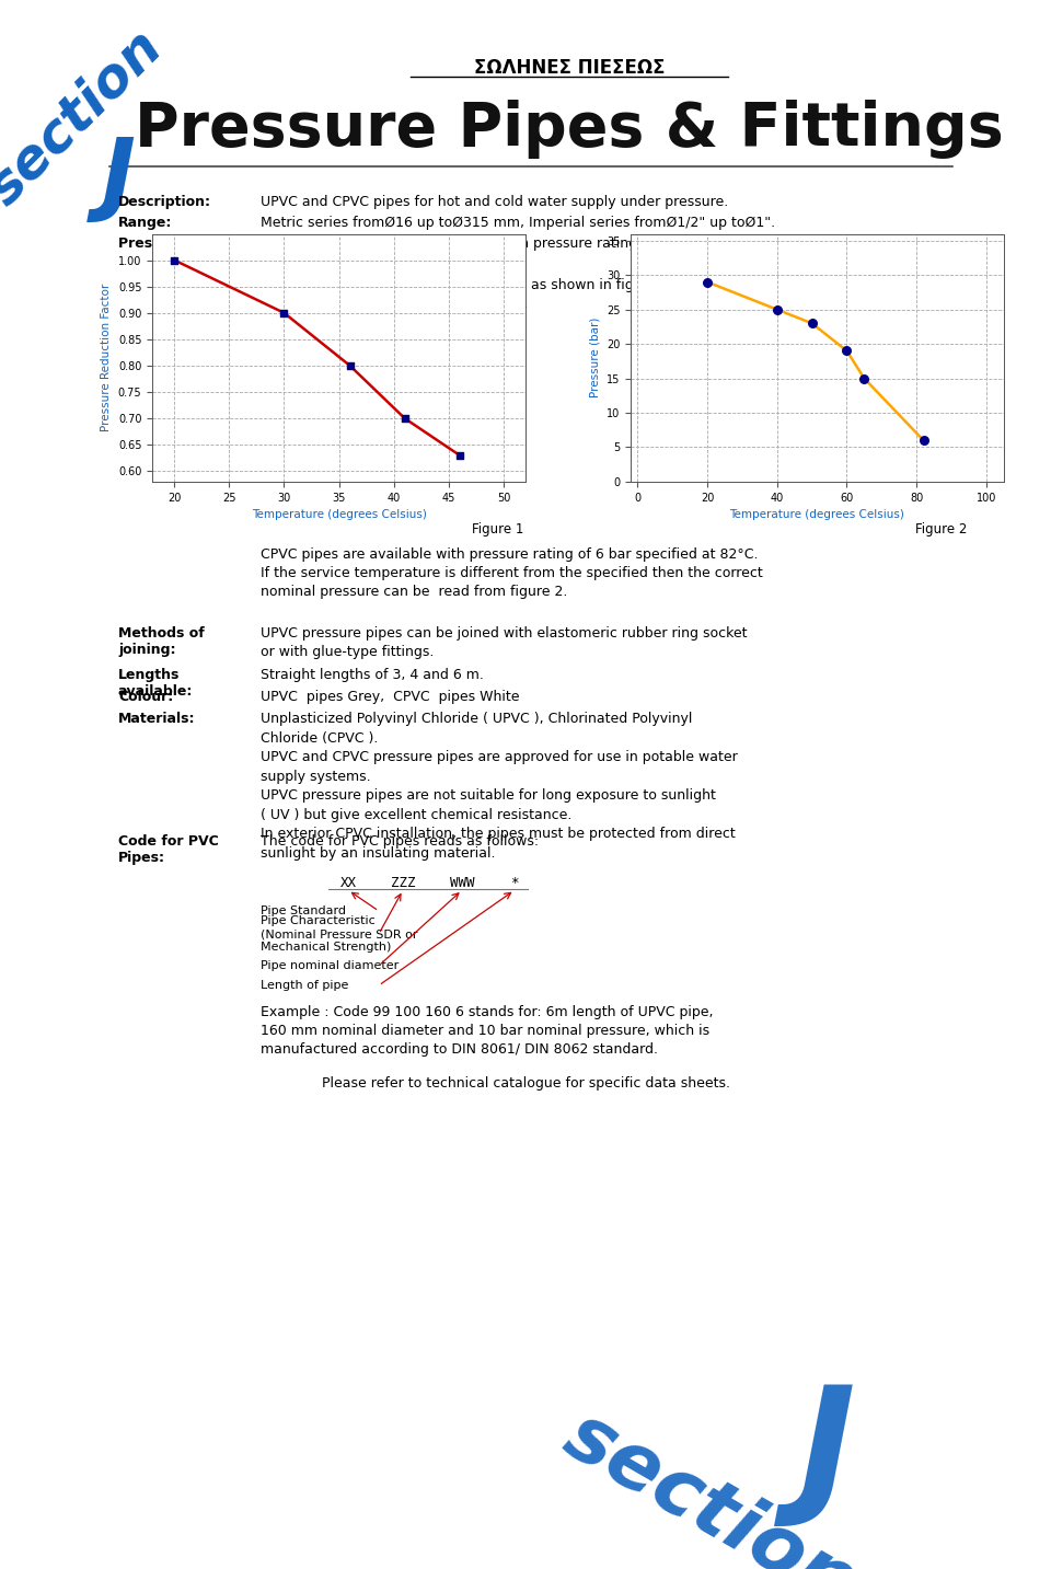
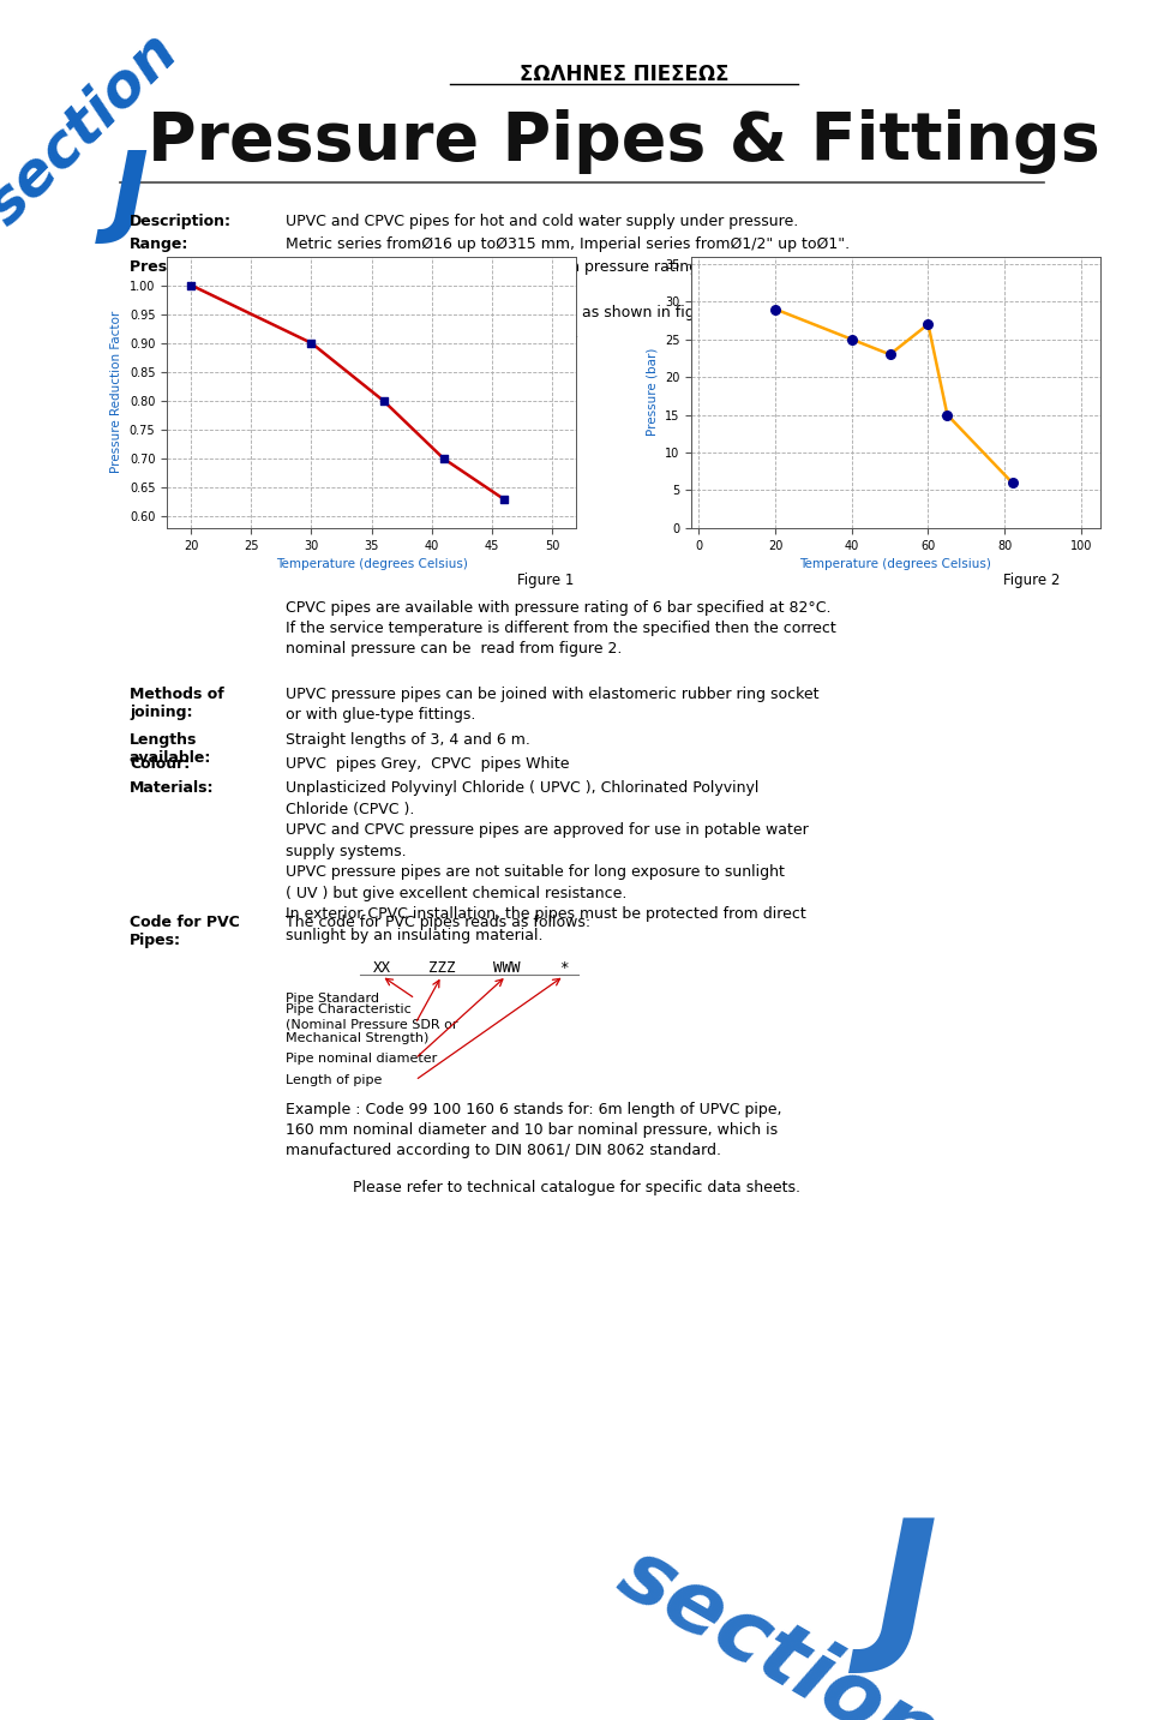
60: 19 -> 27
